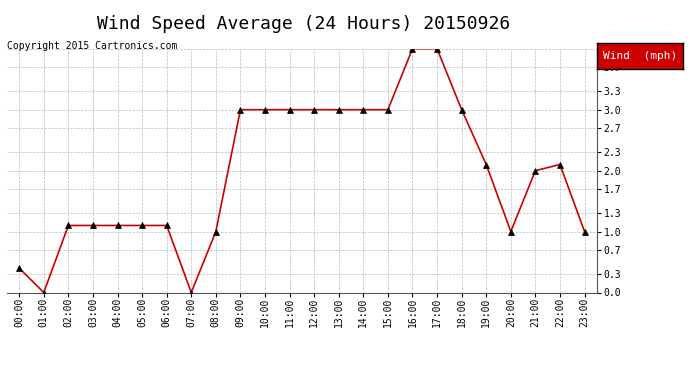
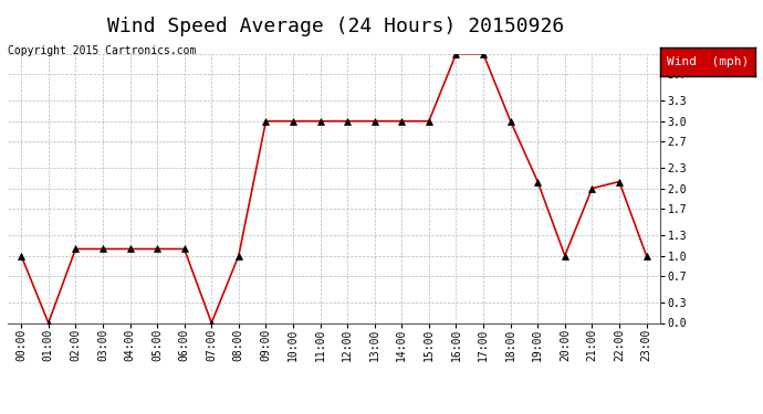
00:00: 0.4 -> 1.0
